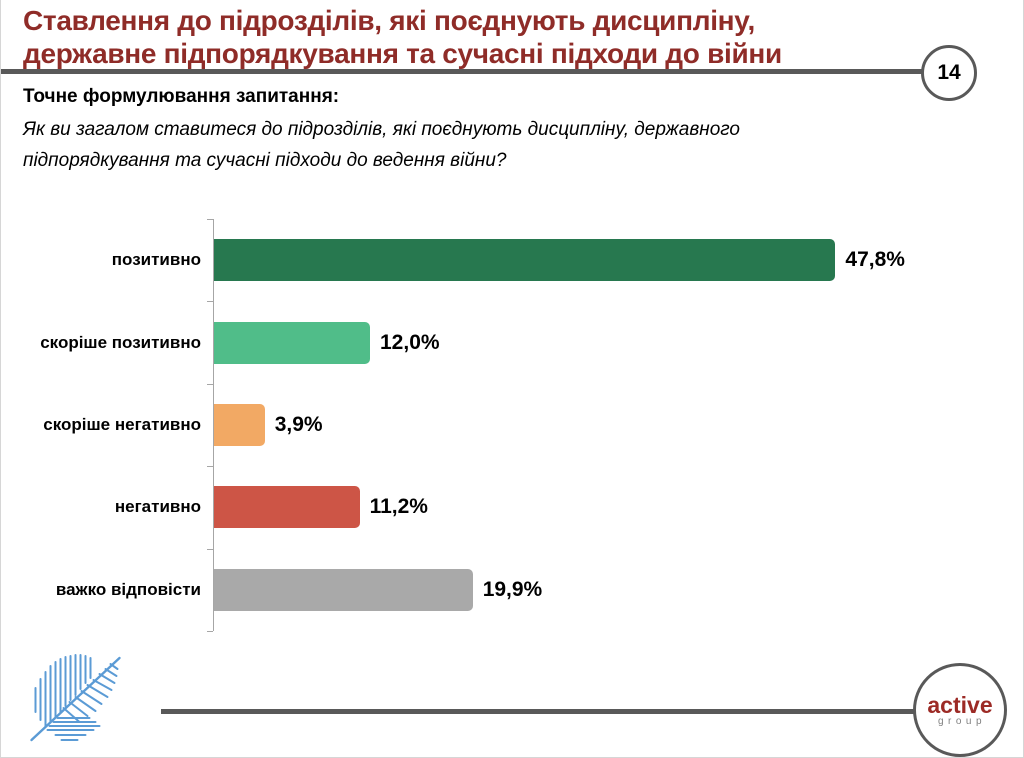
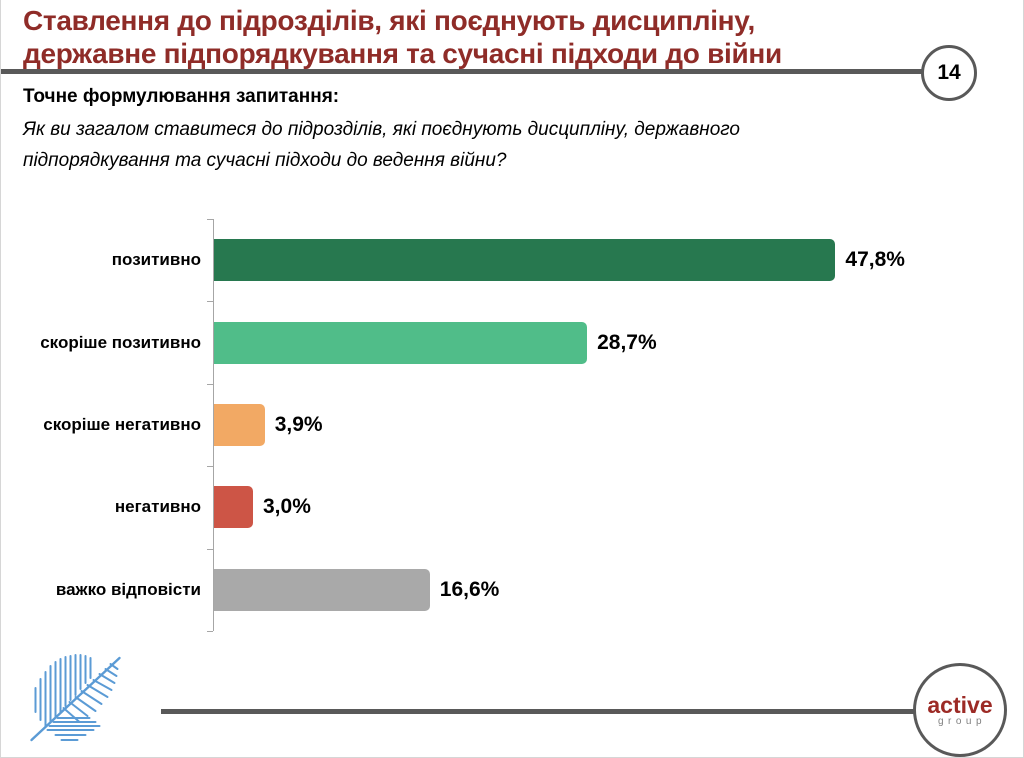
скоріше позитивно: 12,0% -> 28,7%
негативно: 11,2% -> 3,0%
важко відповісти: 19,9% -> 16,6%
